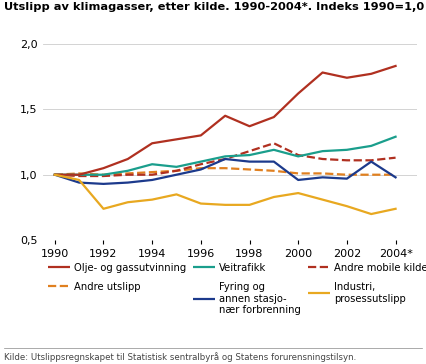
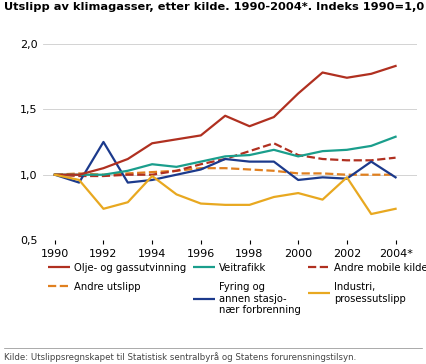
Fyring og annen stasjo- nær forbrenning/1992: 0,93 -> 1,25
Industri, prosessutslipp/1994: 0,81 -> 0,99
Industri, prosessutslipp/2002: 0,76 -> 0,98
